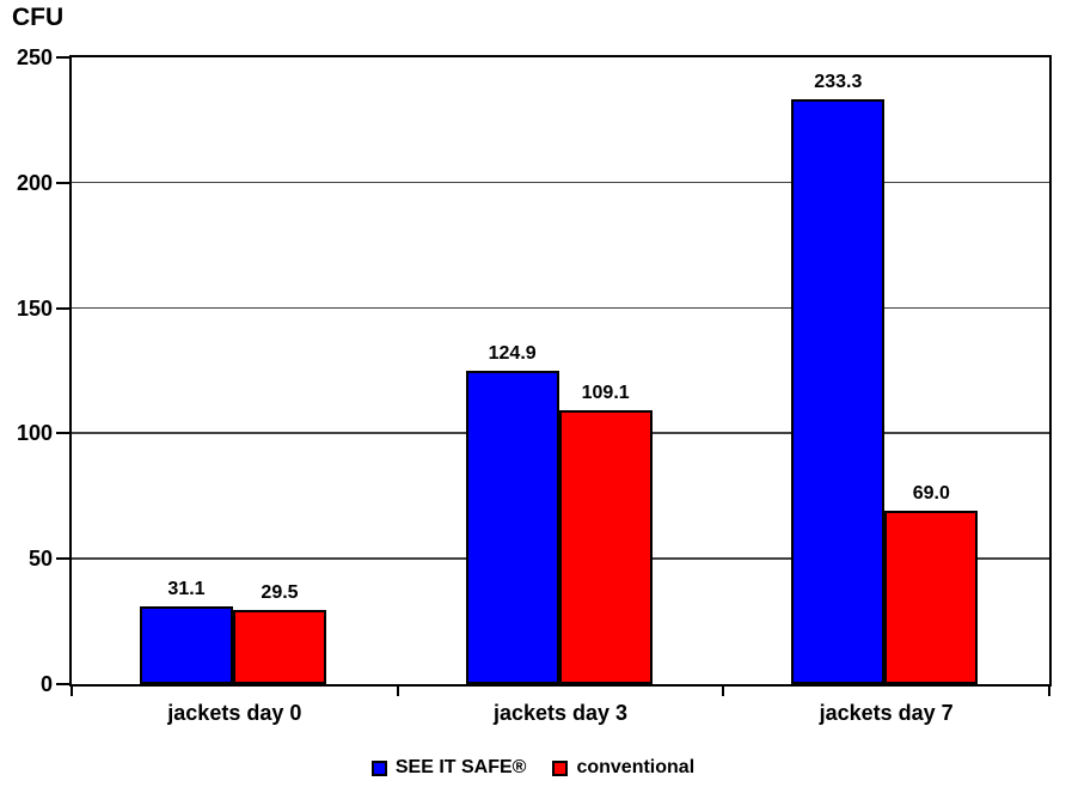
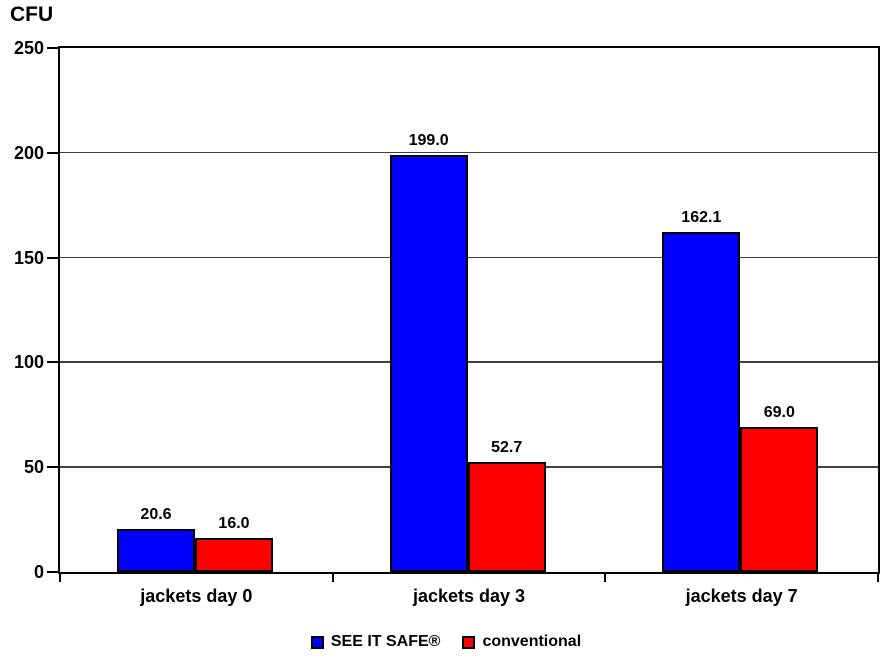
SEE IT SAFE®/jackets day 0: 31.1 -> 20.6
conventional/jackets day 0: 29.5 -> 16.0
SEE IT SAFE®/jackets day 3: 124.9 -> 199.0
conventional/jackets day 3: 109.1 -> 52.7
SEE IT SAFE®/jackets day 7: 233.3 -> 162.1
